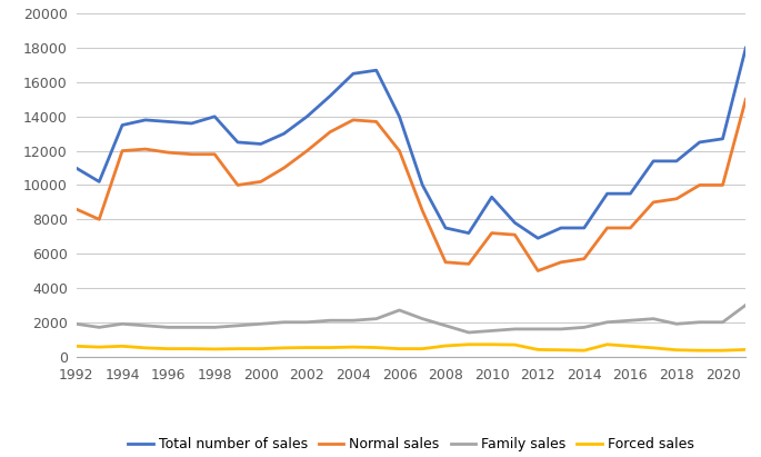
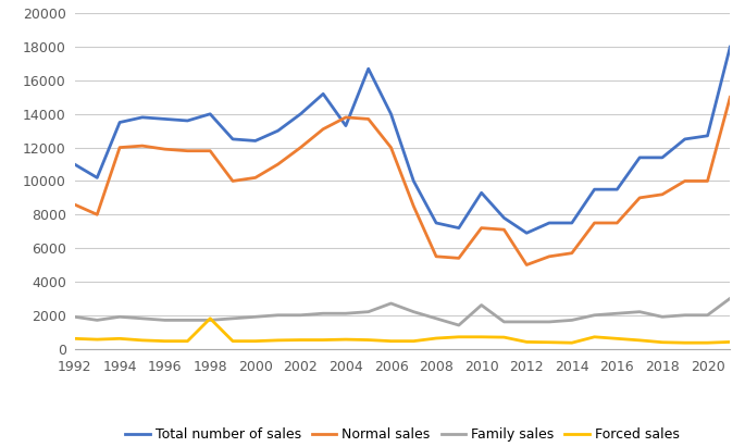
Forced sales/1998: 400 -> 1800
Total number of sales/2004: 16500 -> 13300
Family sales/2010: 1500 -> 2600
